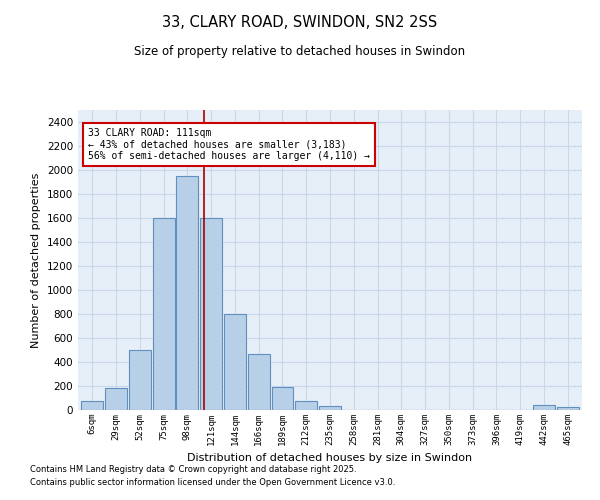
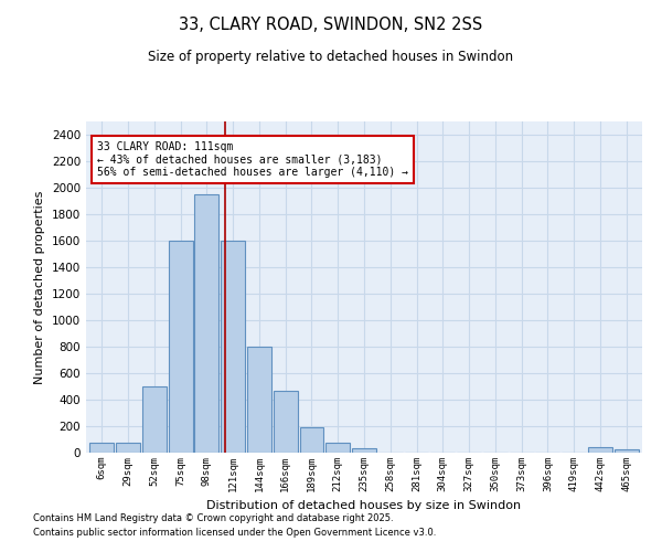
29sqm: 180 -> 80
